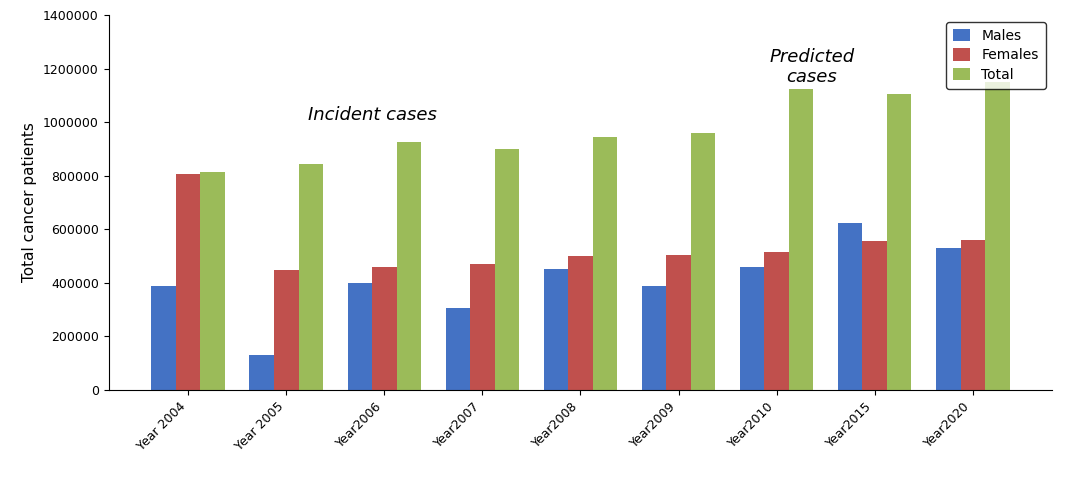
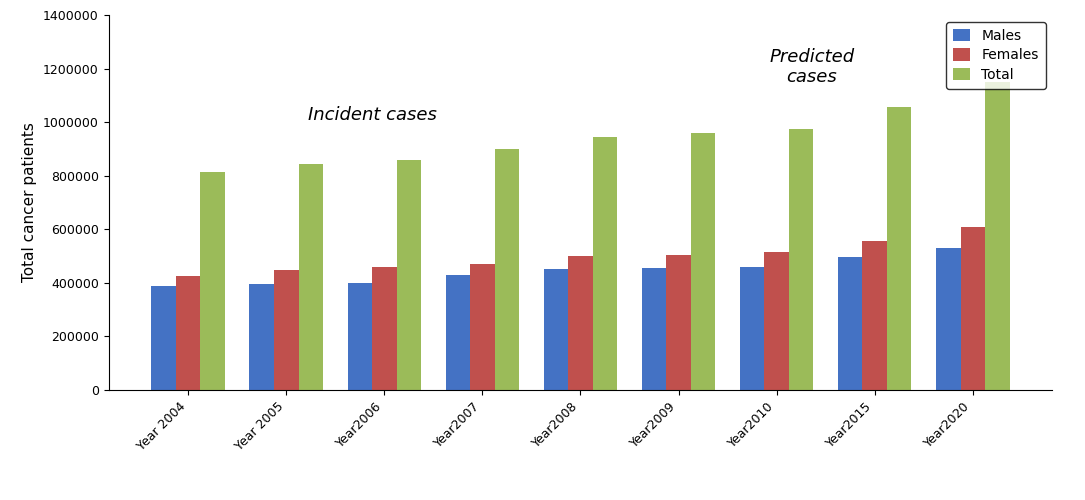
Females/Year 2004: 805000 -> 425000
Males/Year 2005: 130000 -> 395000
Total/Year2006: 925000 -> 858000
Males/Year2007: 305000 -> 430000
Males/Year2009: 390000 -> 455000
Total/Year2010: 1125000 -> 975000
Males/Year2015: 625000 -> 495000
Total/Year2015: 1105000 -> 1055000
Females/Year2020: 560000 -> 610000
